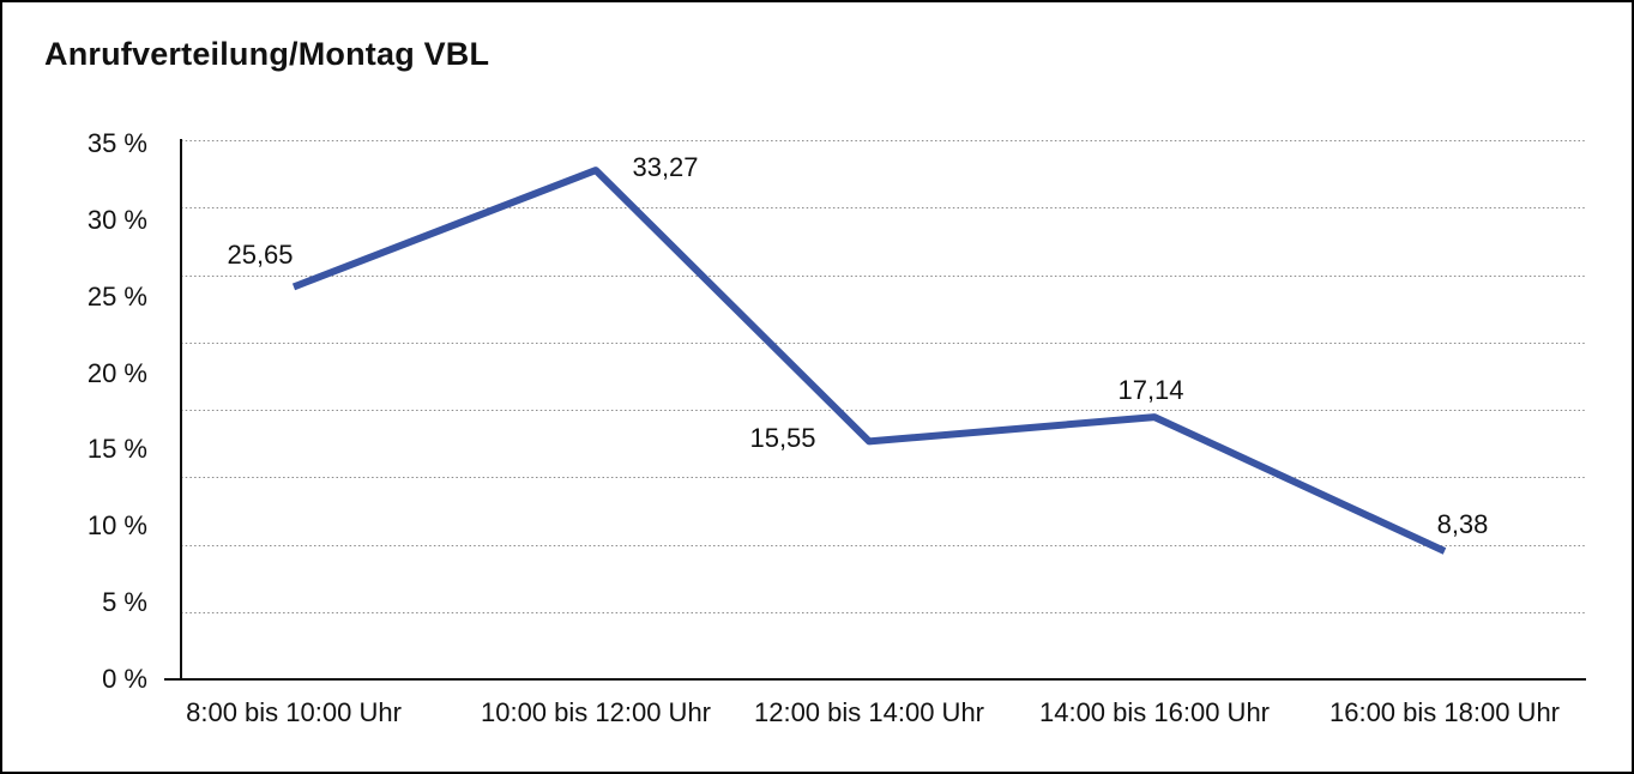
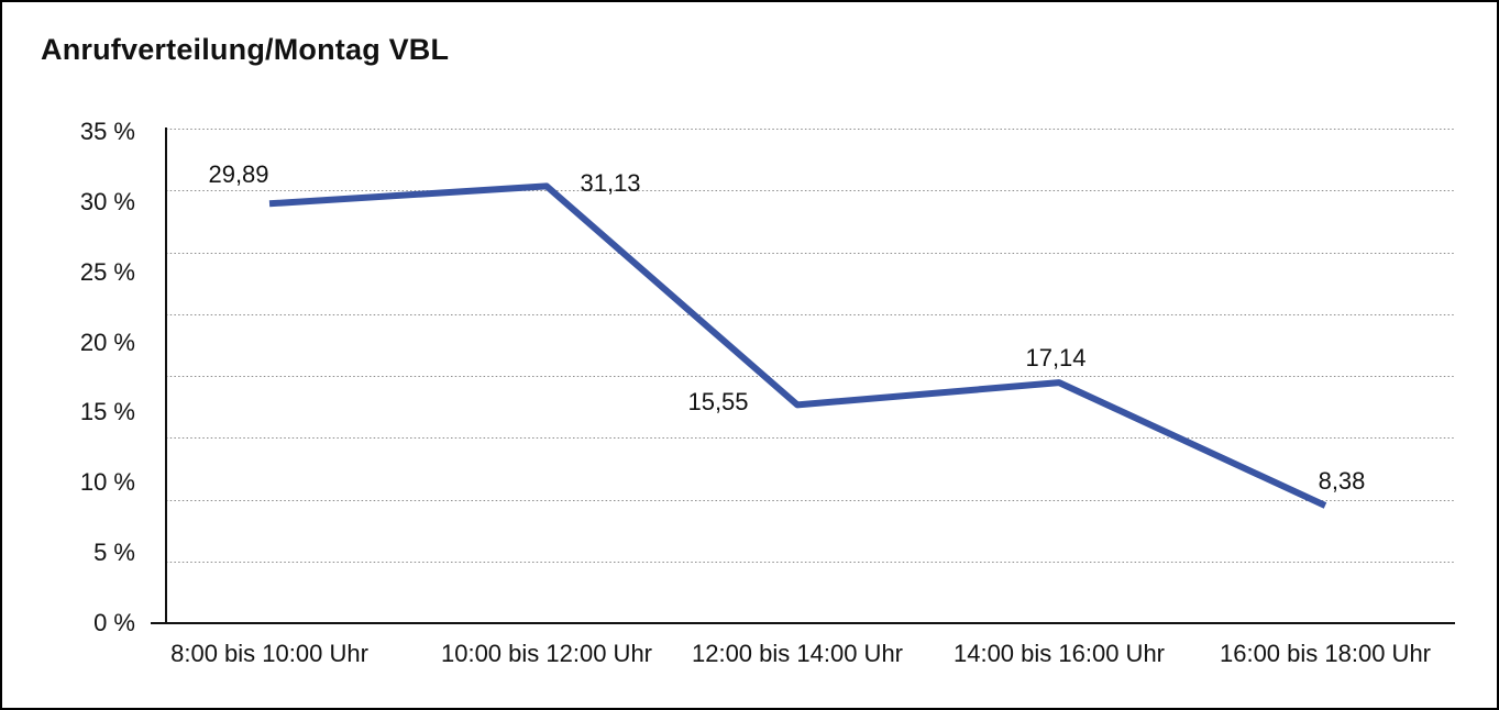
8:00 bis 10:00 Uhr: 25,65 -> 29,89
10:00 bis 12:00 Uhr: 33,27 -> 31,13
